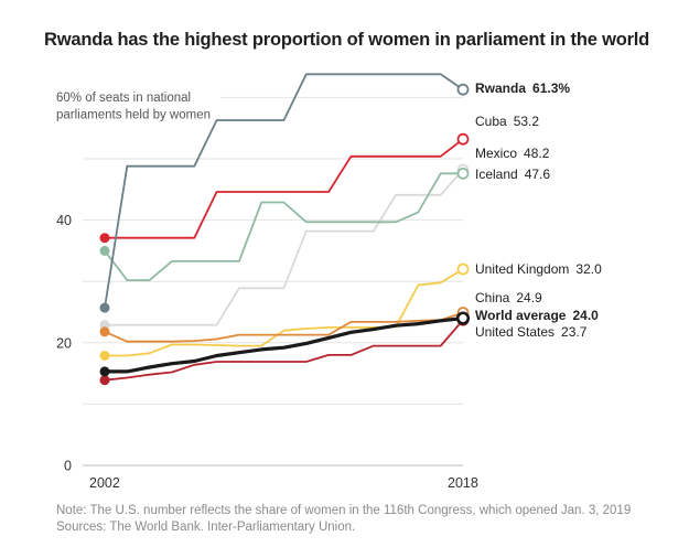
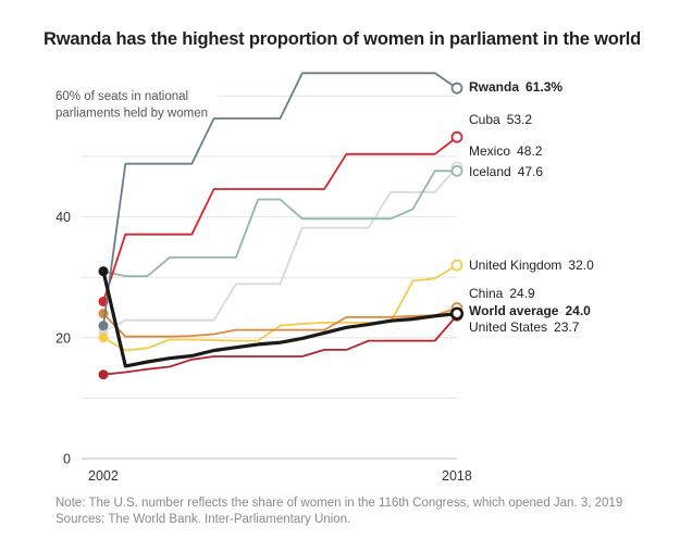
Rwanda/2002: 26 -> 22
Cuba/2002: 37 -> 26
Mexico/2002: 23 -> 21
Iceland/2002: 35 -> 31
United Kingdom/2002: 18 -> 20
China/2002: 22 -> 24
World average/2002: 15 -> 31
